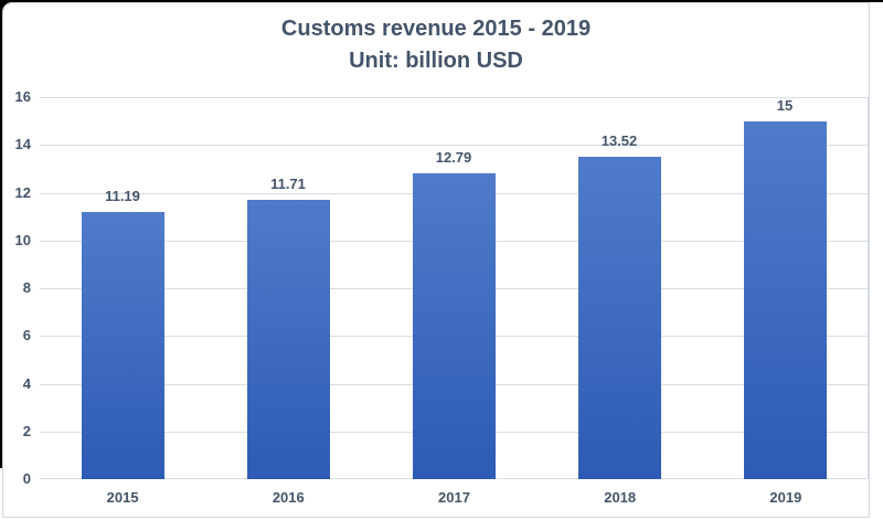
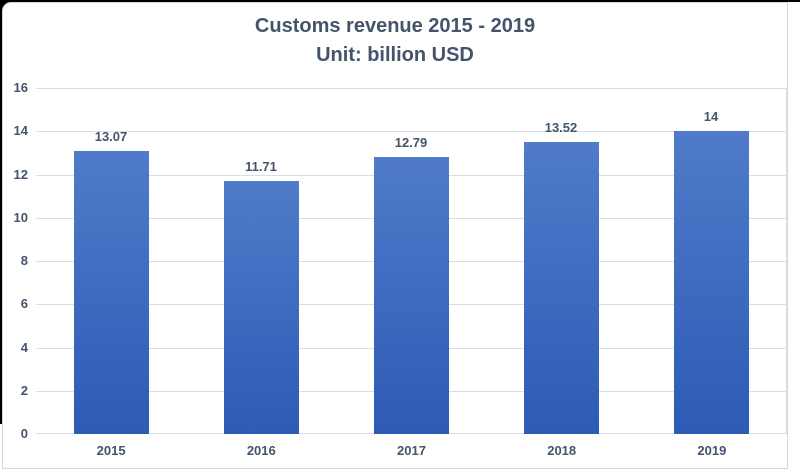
2015: 11.19 -> 13.07
2019: 15 -> 14
